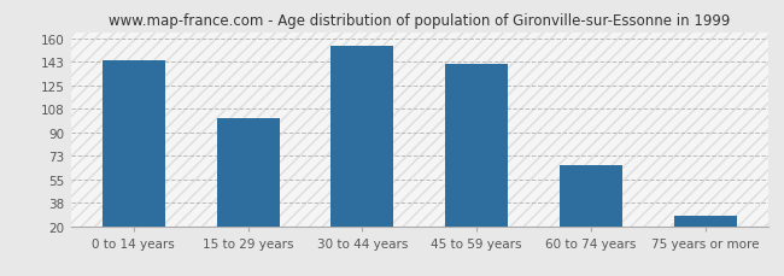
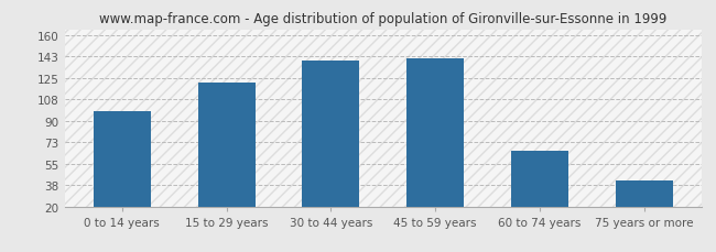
0 to 14 years: 144 -> 98
15 to 29 years: 101 -> 121
30 to 44 years: 155 -> 139
75 years or more: 28 -> 41
